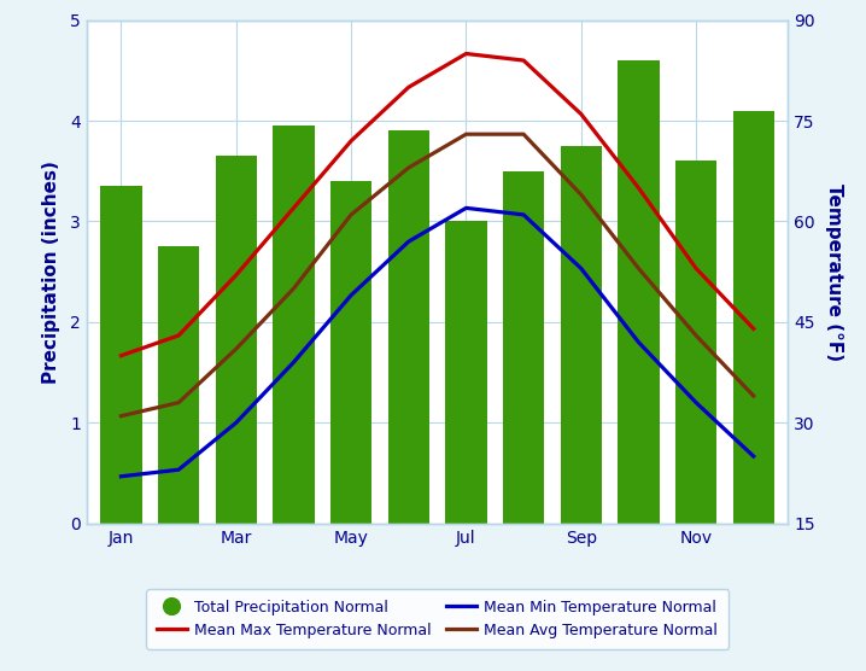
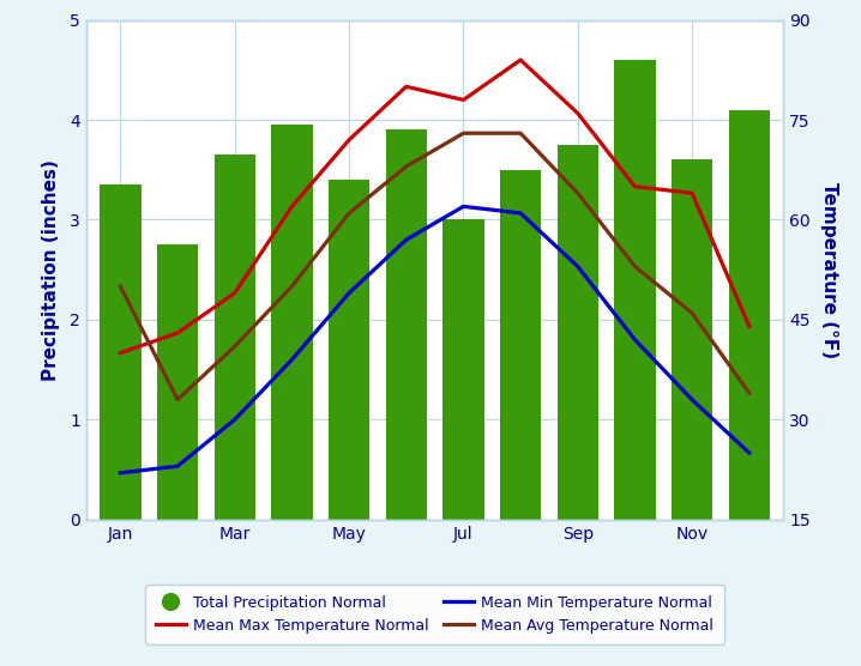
Mean Avg Temperature Normal/Jan: 31 -> 50
Mean Max Temperature Normal/Mar: 52 -> 49
Mean Max Temperature Normal/Jul: 85 -> 78
Mean Max Temperature Normal/Nov: 53 -> 64
Mean Avg Temperature Normal/Nov: 43 -> 46
